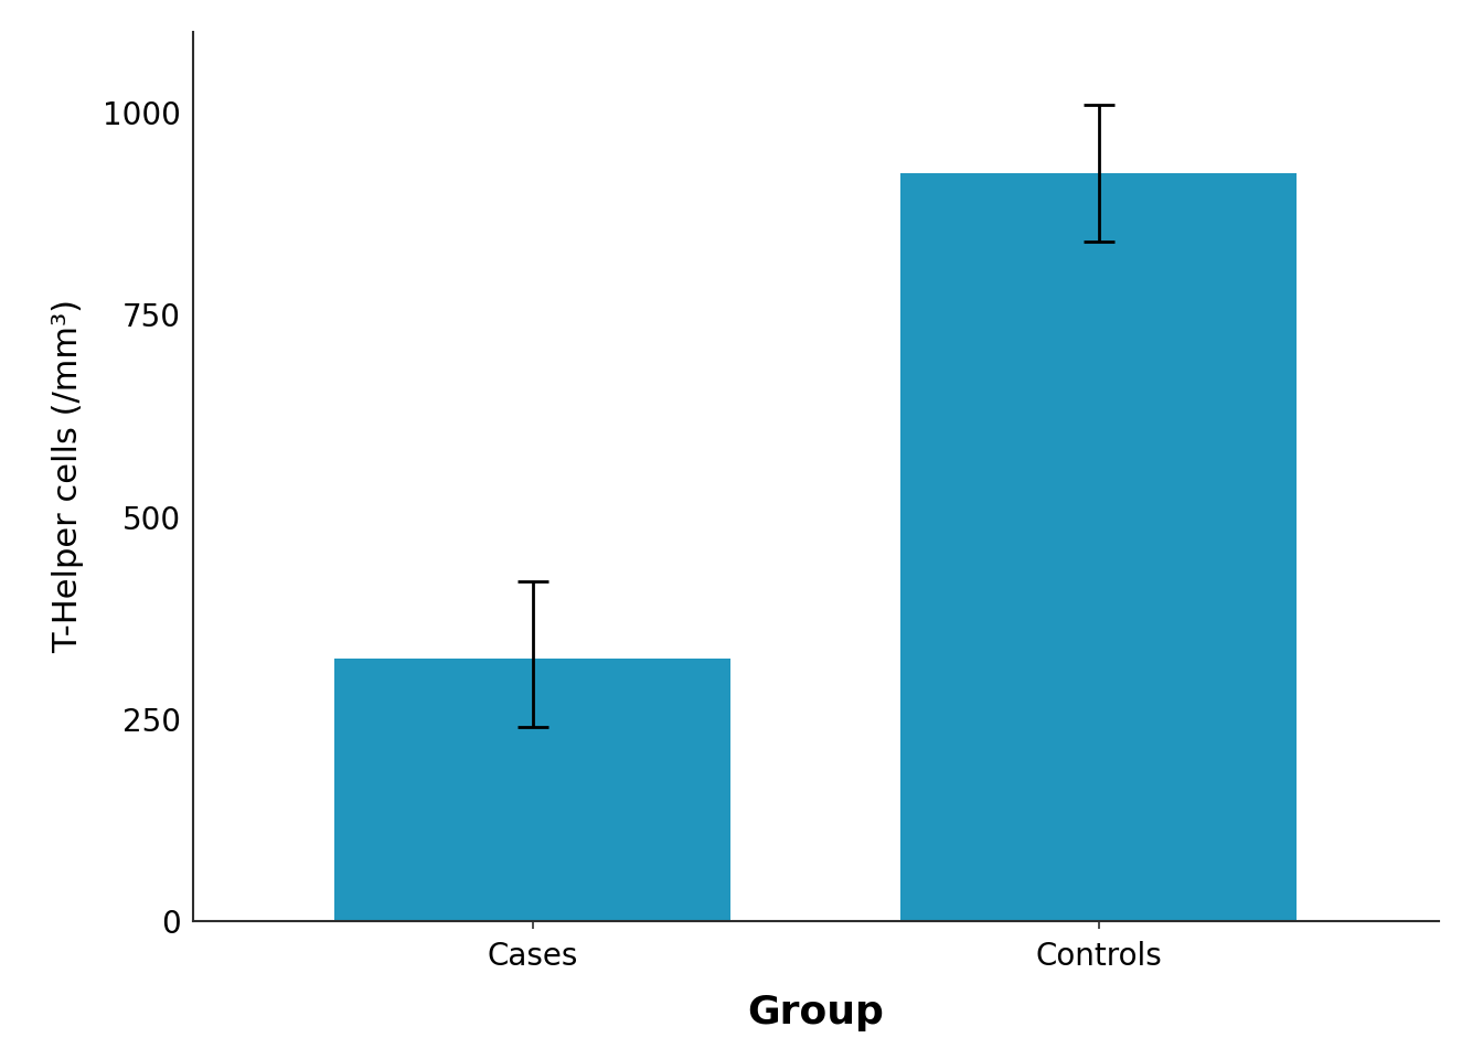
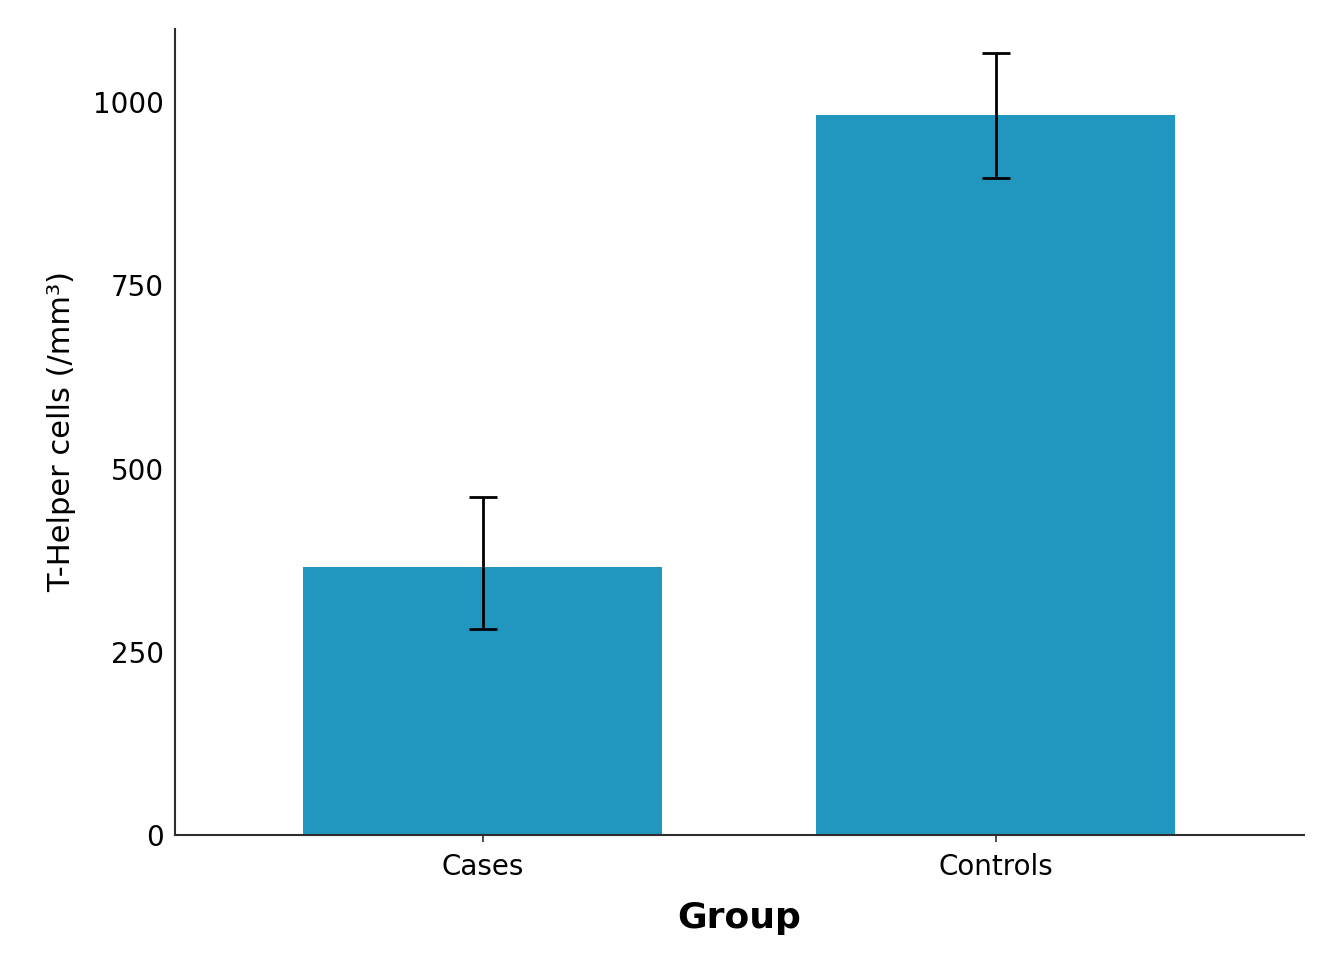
Cases: 325 -> 366
Controls: 925 -> 982
